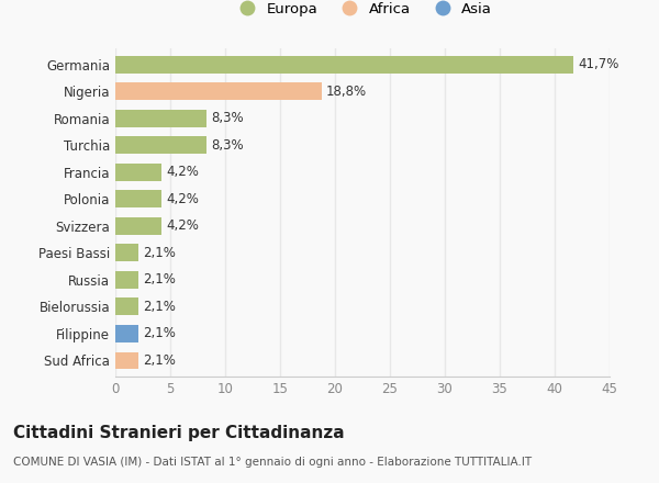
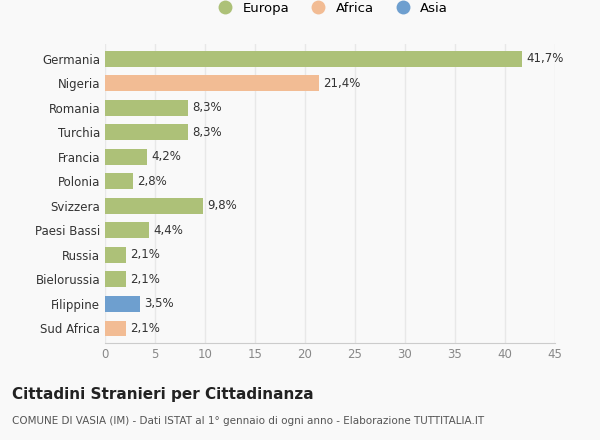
Nigeria: 18,8% -> 21,4%
Polonia: 4,2% -> 2,8%
Svizzera: 4,2% -> 9,8%
Paesi Bassi: 2,1% -> 4,4%
Filippine: 2,1% -> 3,5%
